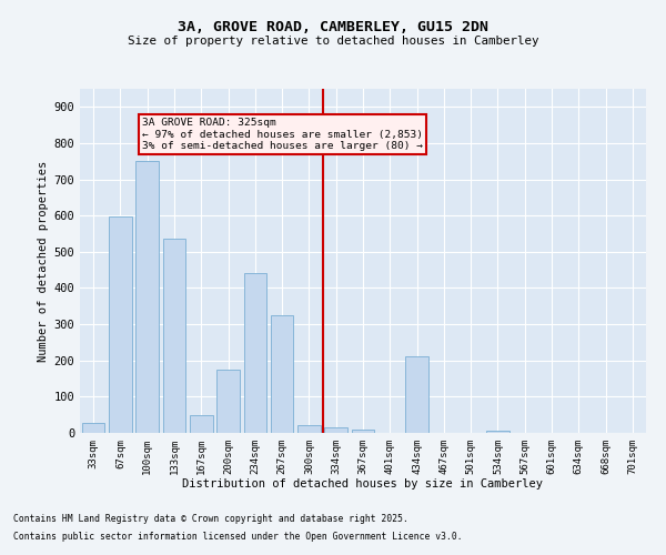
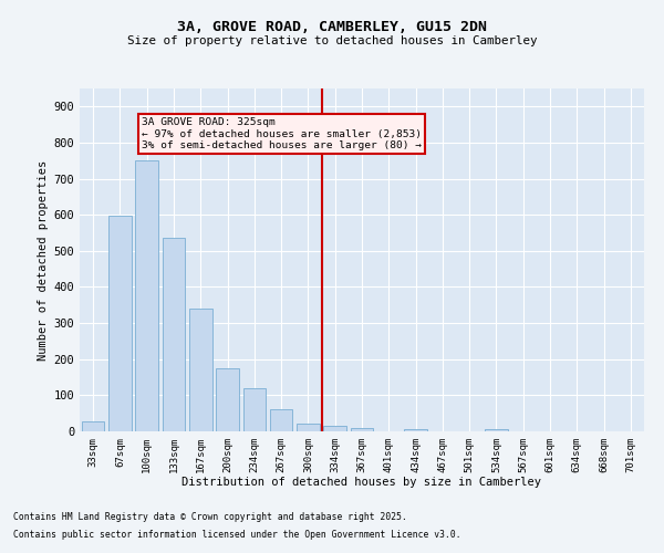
167sqm: 50 -> 340
234sqm: 440 -> 120
267sqm: 325 -> 62
434sqm: 210 -> 5
